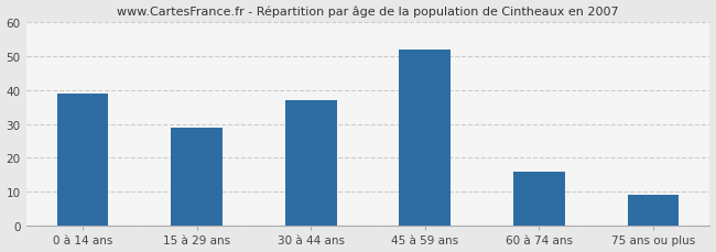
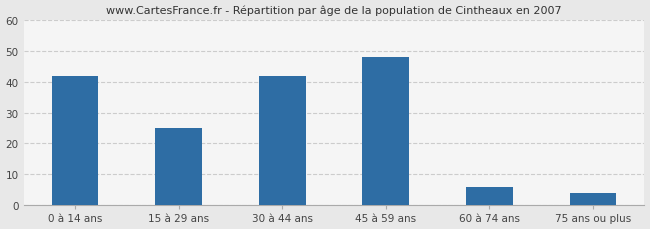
0 à 14 ans: 39 -> 42
15 à 29 ans: 29 -> 25
30 à 44 ans: 37 -> 42
45 à 59 ans: 52 -> 48
60 à 74 ans: 16 -> 6
75 ans ou plus: 9 -> 4
